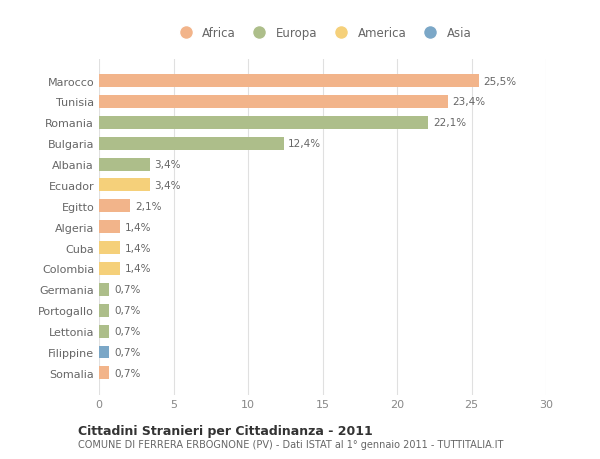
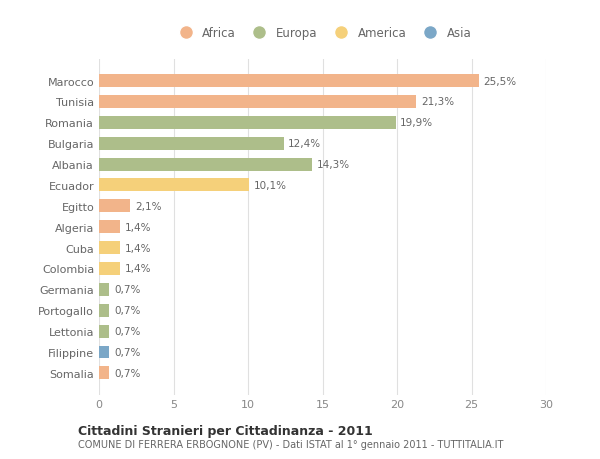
Tunisia: 23,4% -> 21,3%
Romania: 22,1% -> 19,9%
Albania: 3,4% -> 14,3%
Ecuador: 3,4% -> 10,1%
